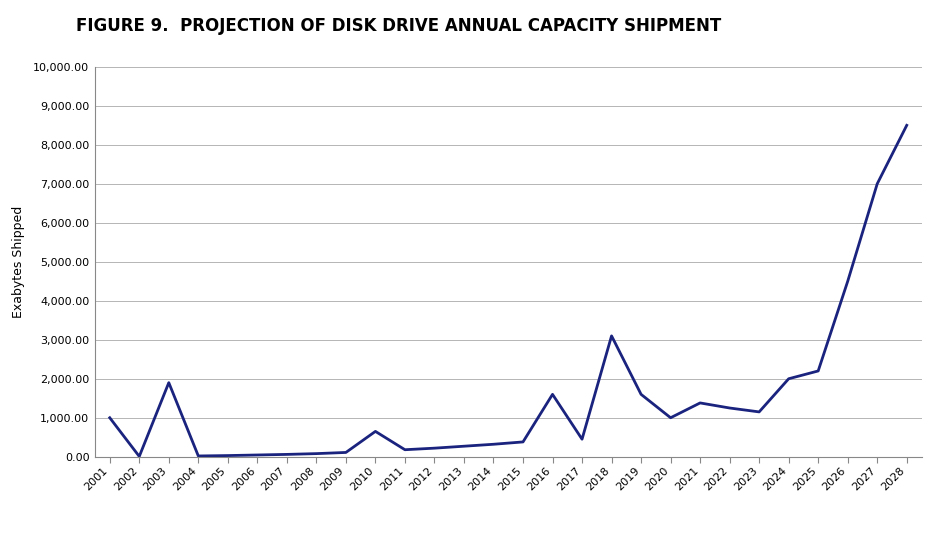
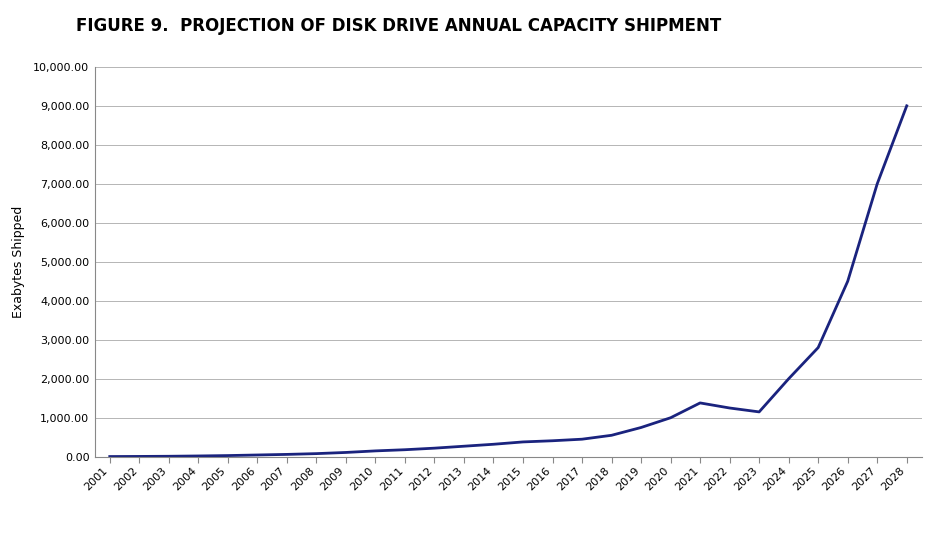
2001: 1,000 -> 0
2003: 1,900 -> 10
2010: 650 -> 150
2016: 1,600 -> 410
2018: 3,100 -> 550
2019: 1,600 -> 750
2025: 2,200 -> 2,800
2028: 8,500 -> 9,000
